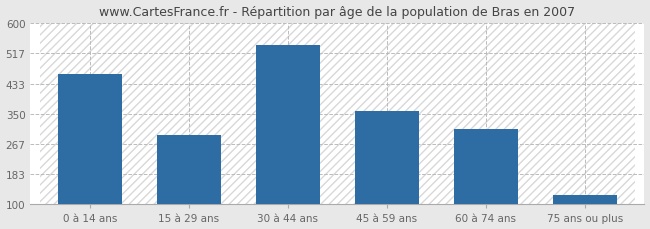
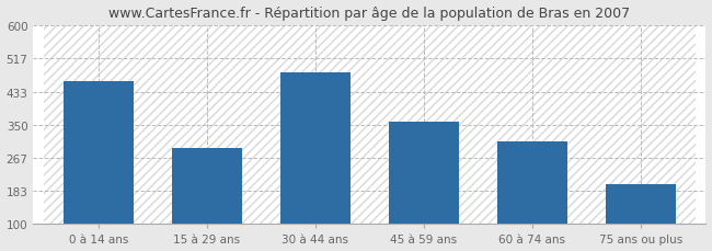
30 à 44 ans: 540 -> 480
75 ans ou plus: 127 -> 200
